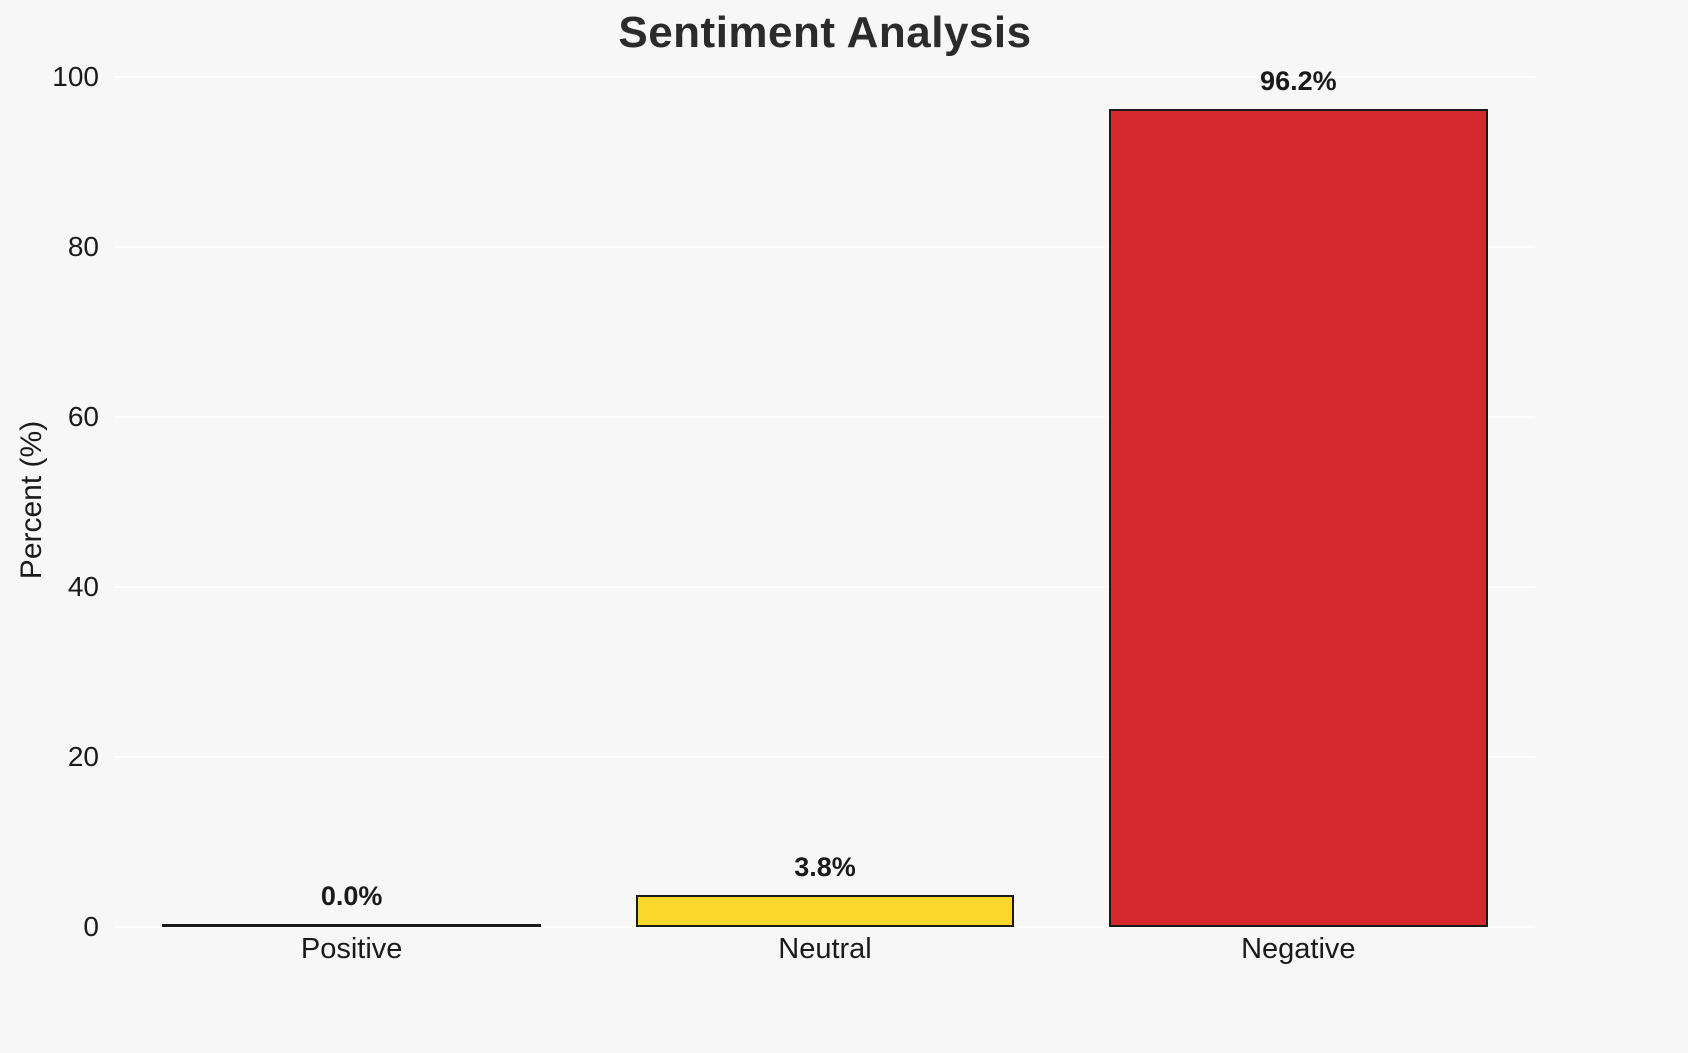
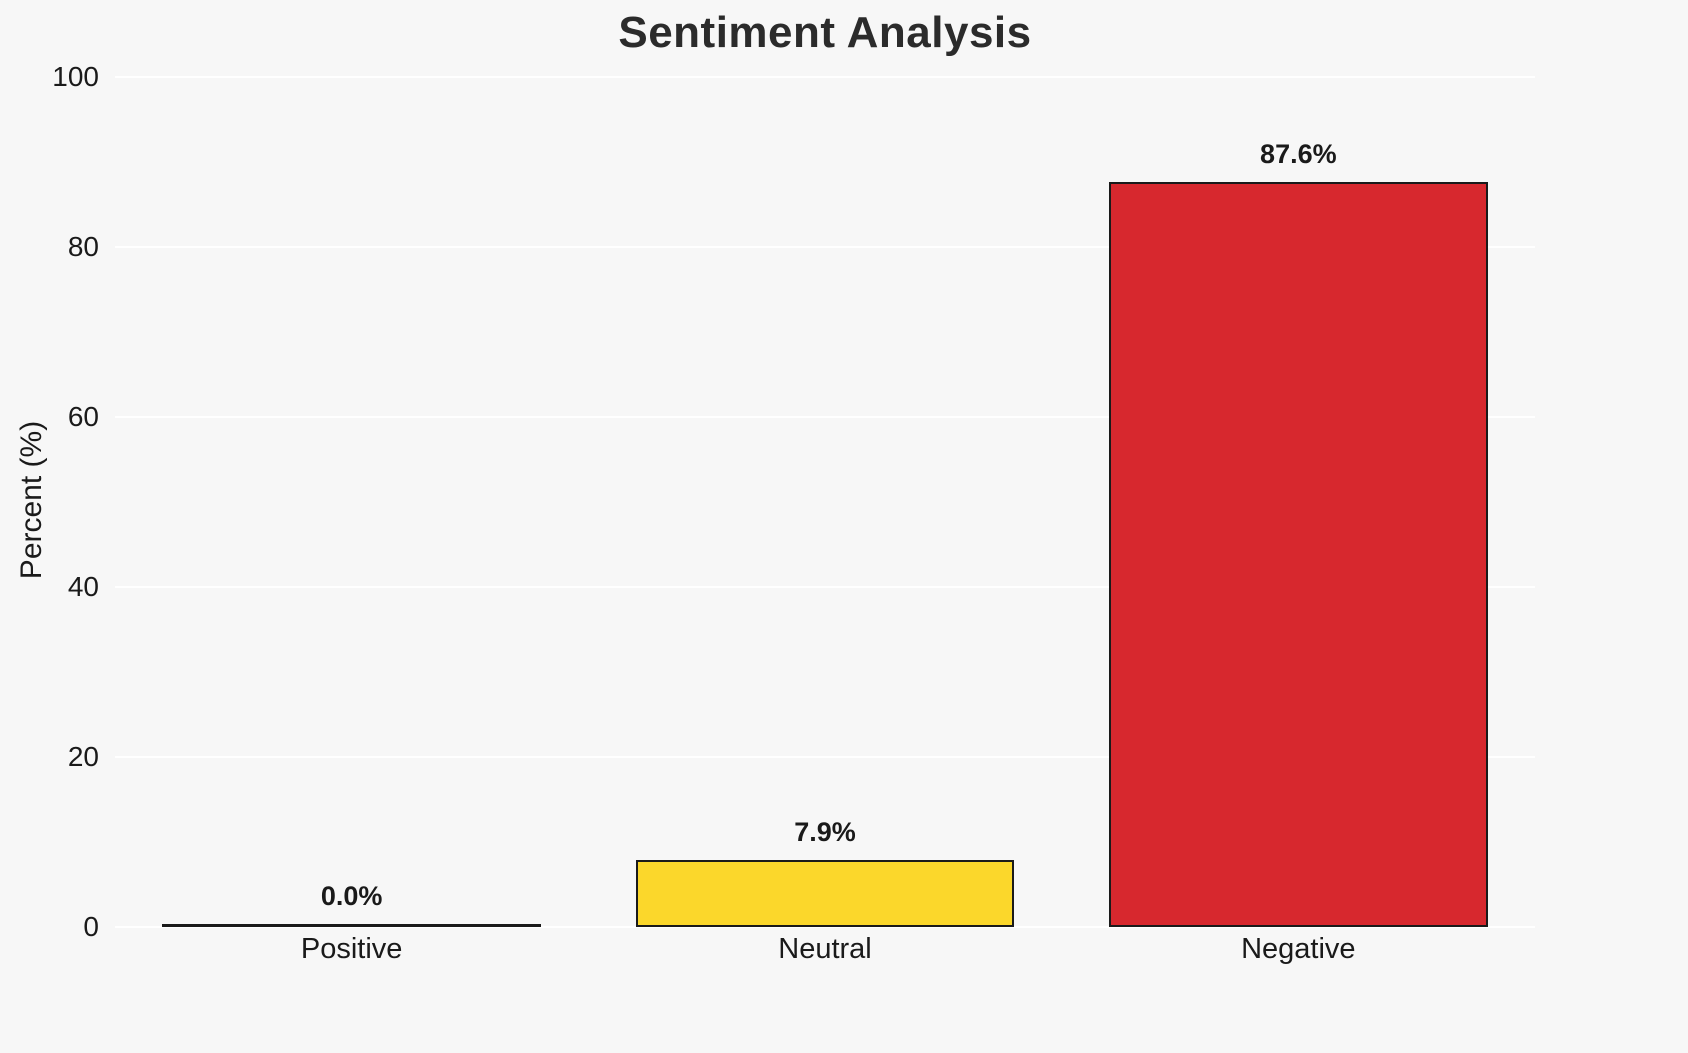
Neutral: 3.8% -> 7.9%
Negative: 96.2% -> 87.6%
